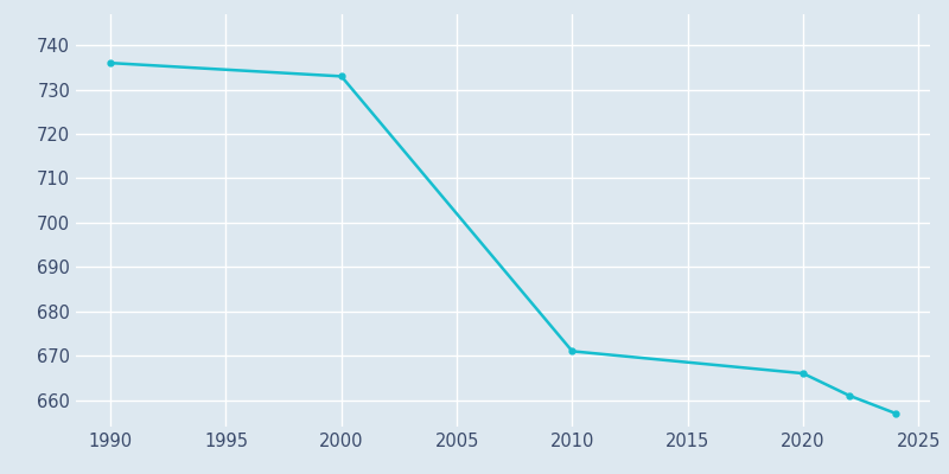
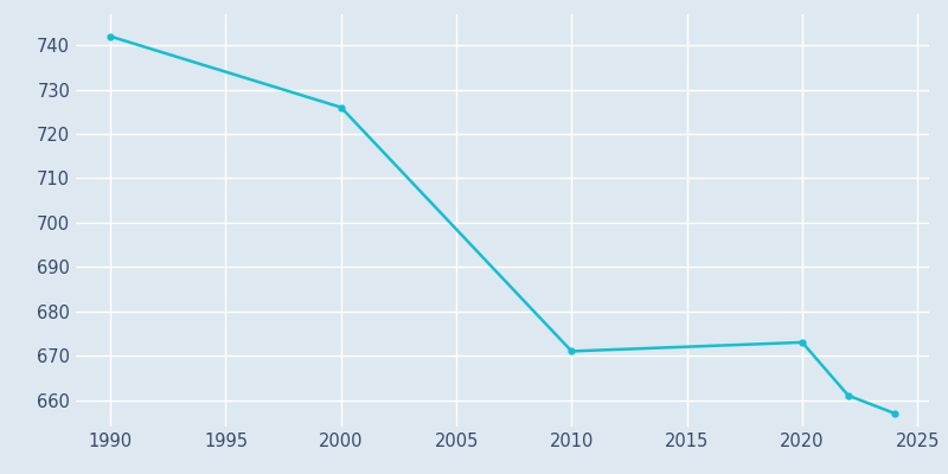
1990: 736 -> 742
2000: 733 -> 726
2020: 666 -> 673
